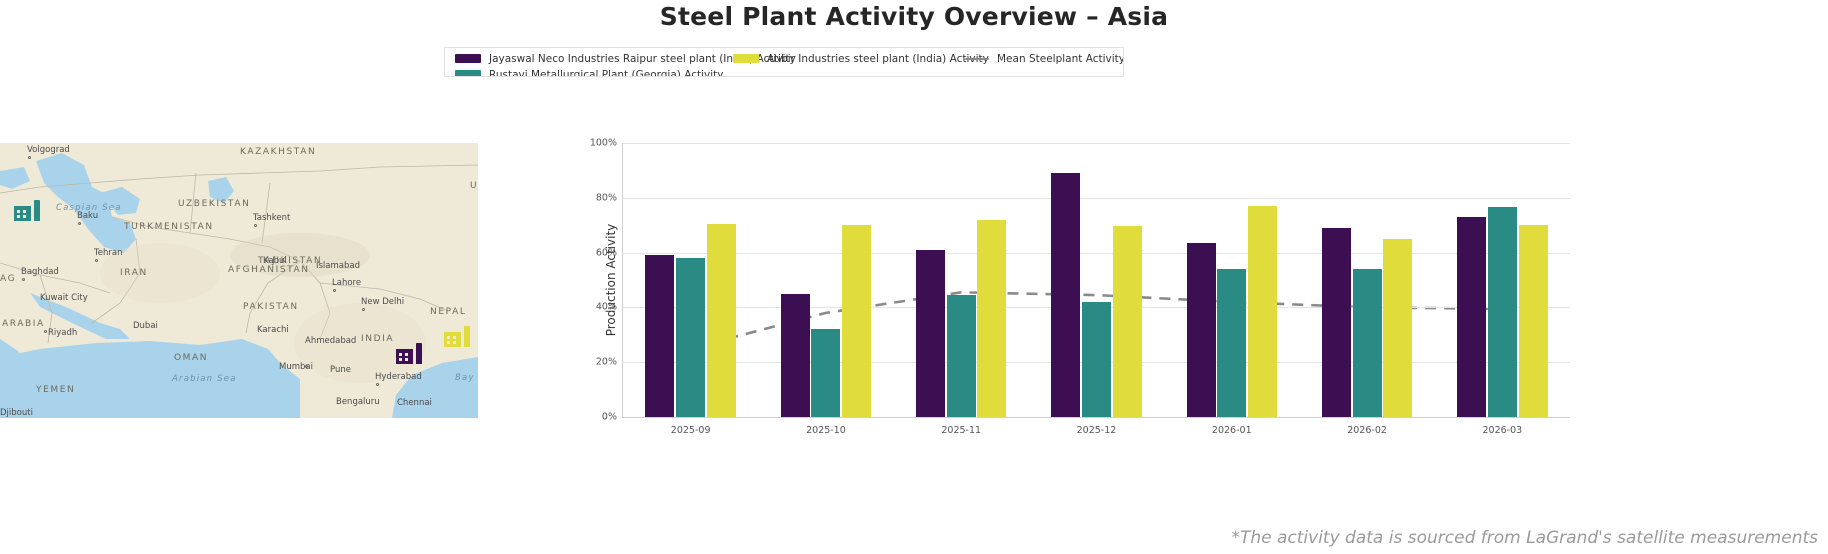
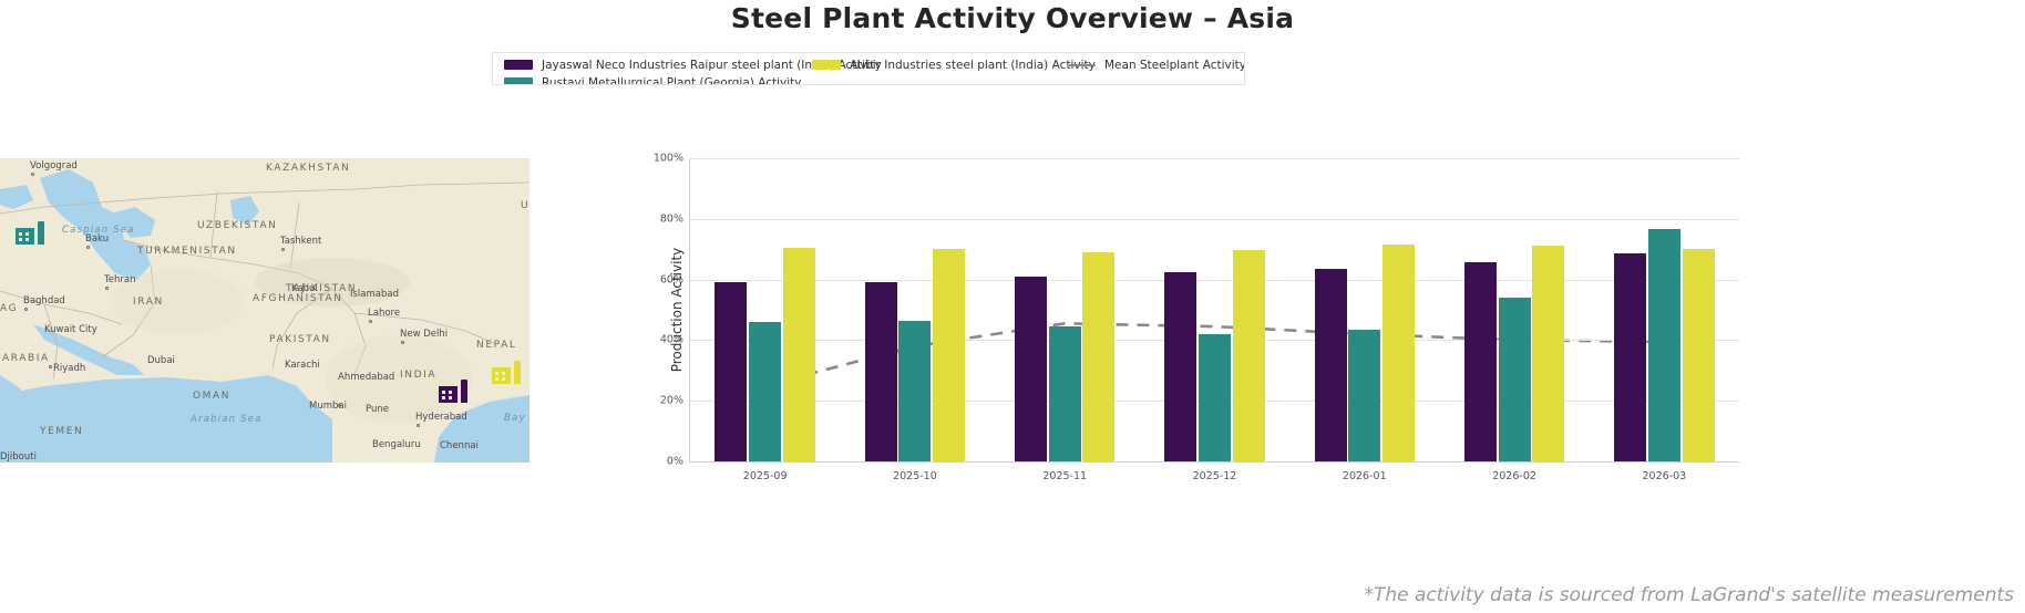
Rustavi Metallurgical Plant (Georgia) Activity/2025-09: 58% -> 46%
Jayaswal Neco Industries Raipur steel plant (India) Activity/2025-10: 45% -> 59%
Rustavi Metallurgical Plant (Georgia) Activity/2025-10: 32% -> 46%
Atibir Industries steel plant (India) Activity/2025-11: 72% -> 69%
Jayaswal Neco Industries Raipur steel plant (India) Activity/2025-12: 89% -> 62%
Rustavi Metallurgical Plant (Georgia) Activity/2026-01: 54% -> 44%
Atibir Industries steel plant (India) Activity/2026-01: 77% -> 72%
Jayaswal Neco Industries Raipur steel plant (India) Activity/2026-02: 69% -> 66%
Atibir Industries steel plant (India) Activity/2026-02: 65% -> 71%
Jayaswal Neco Industries Raipur steel plant (India) Activity/2026-03: 73% -> 69%
